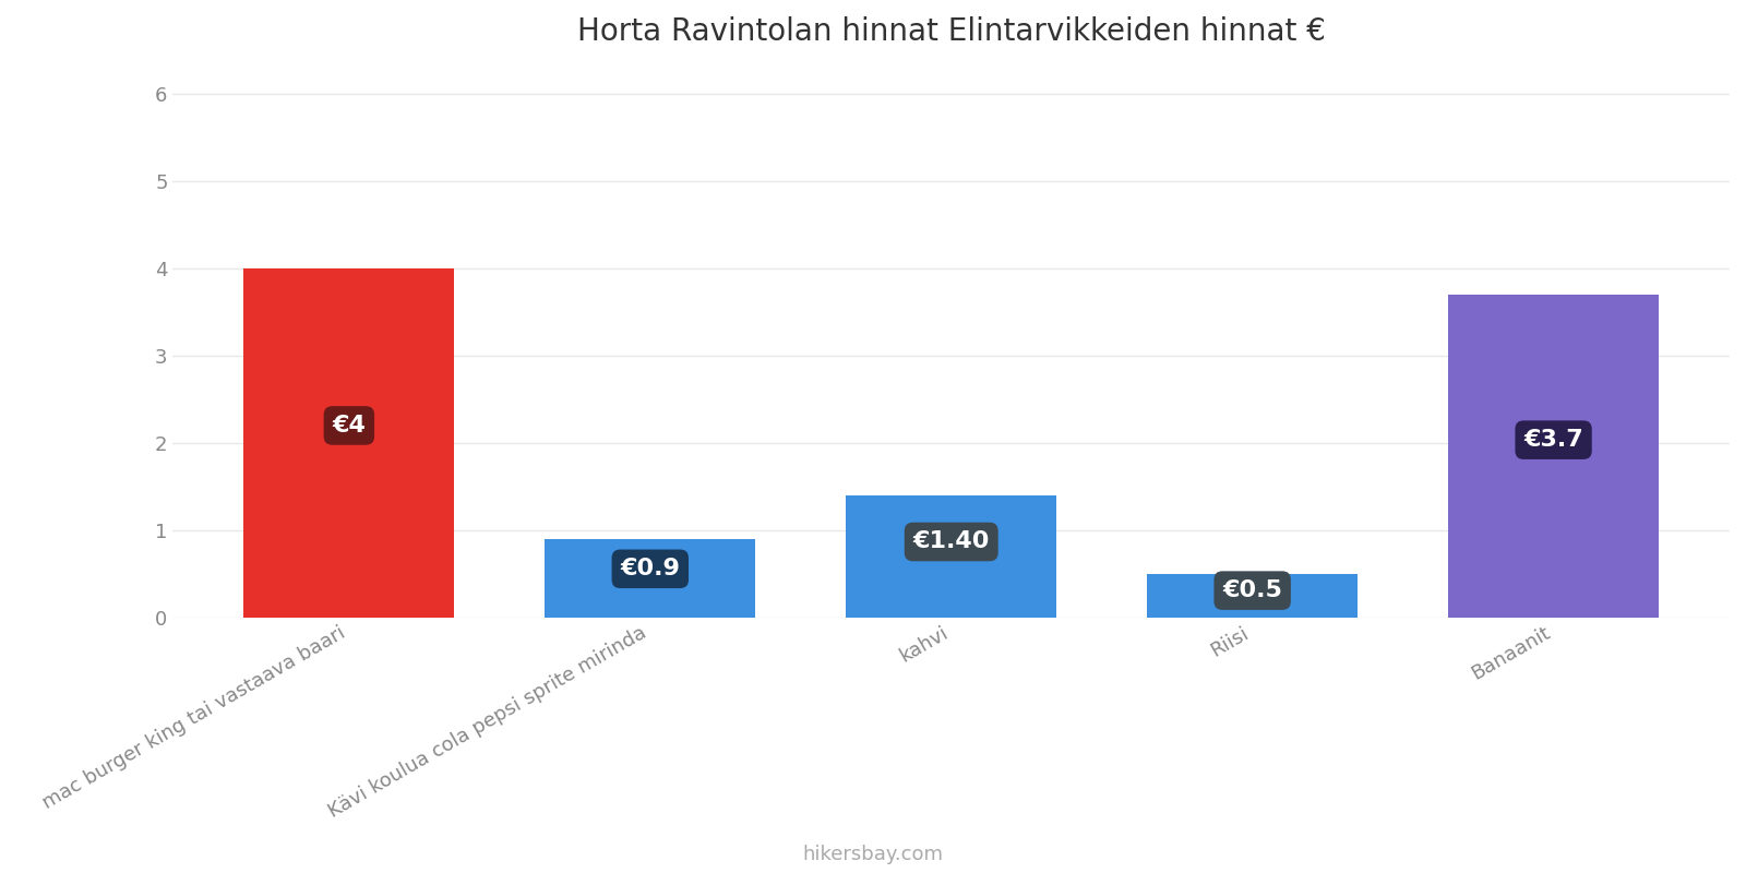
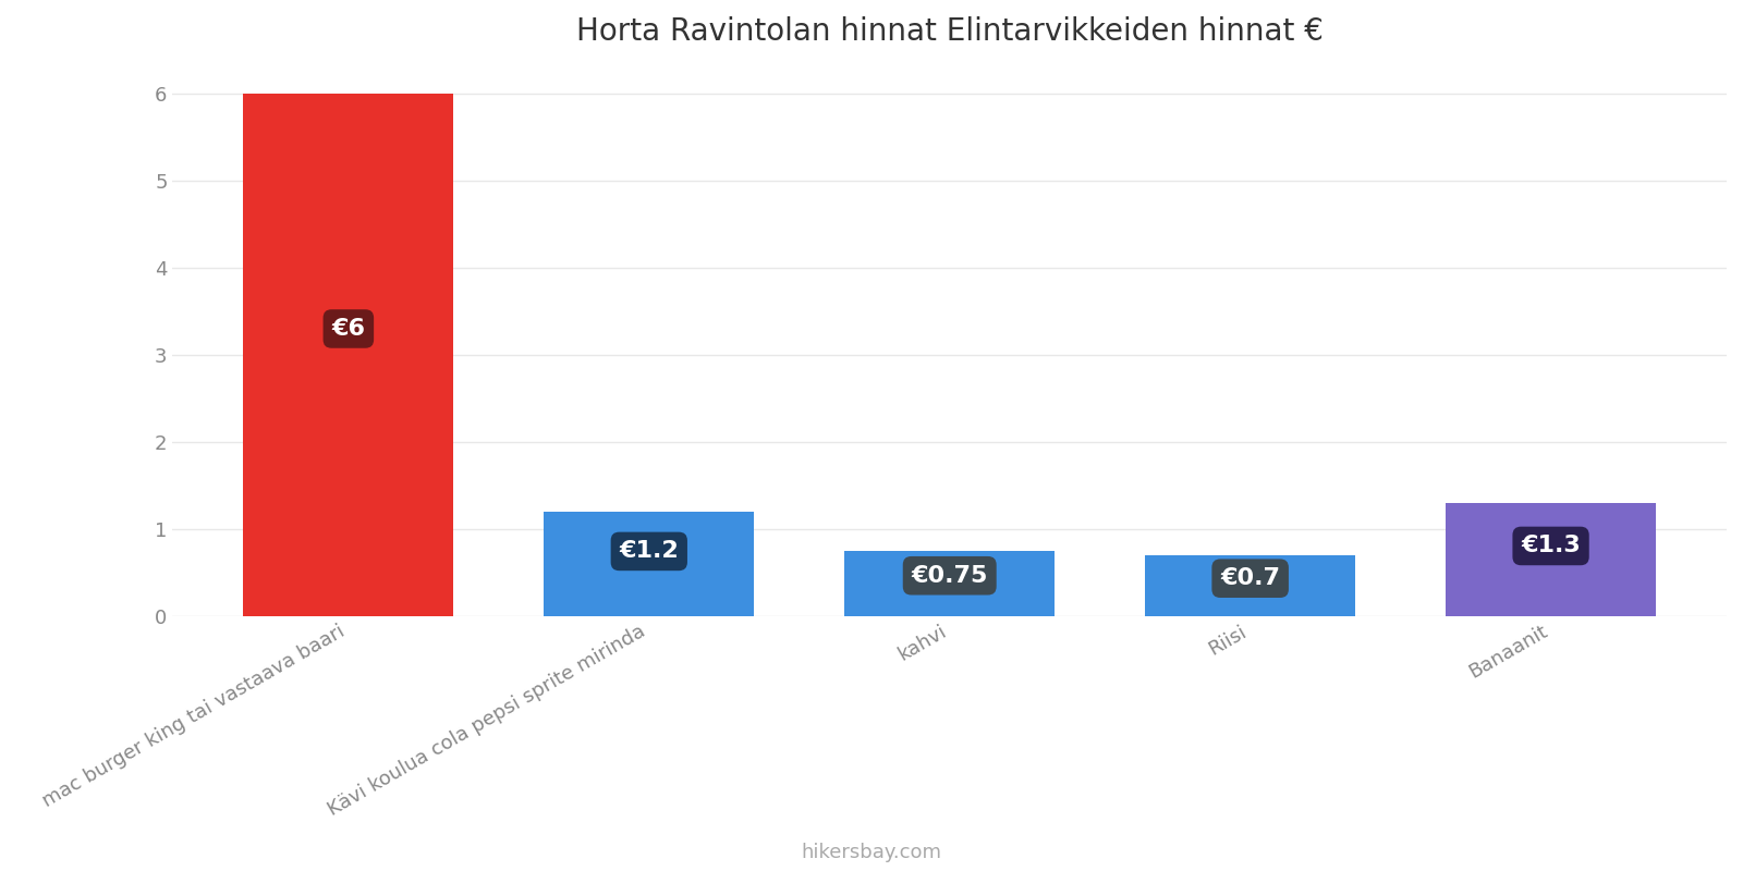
mac burger king tai vastaava baari: €4 -> €6
Kävi koulua cola pepsi sprite mirinda: €0.9 -> €1.2
kahvi: €1.40 -> €0.75
Riisi: €0.5 -> €0.7
Banaanit: €3.7 -> €1.3
